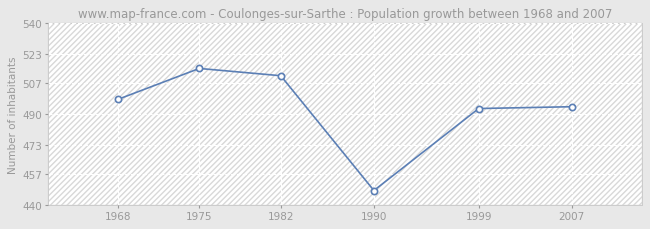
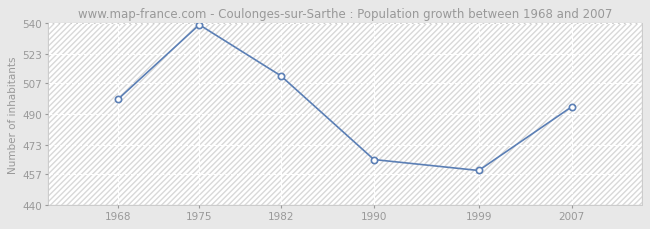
1975: 515 -> 539
1990: 448 -> 465
1999: 493 -> 459
